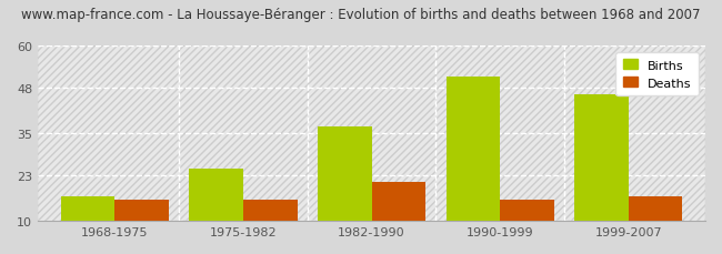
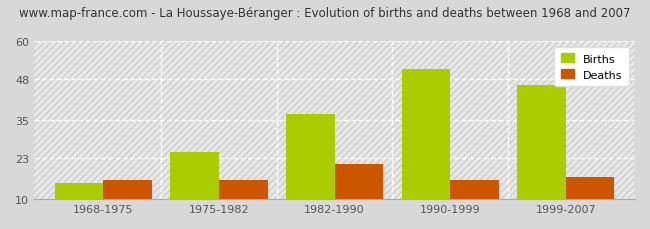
Births/1968-1975: 17 -> 15
